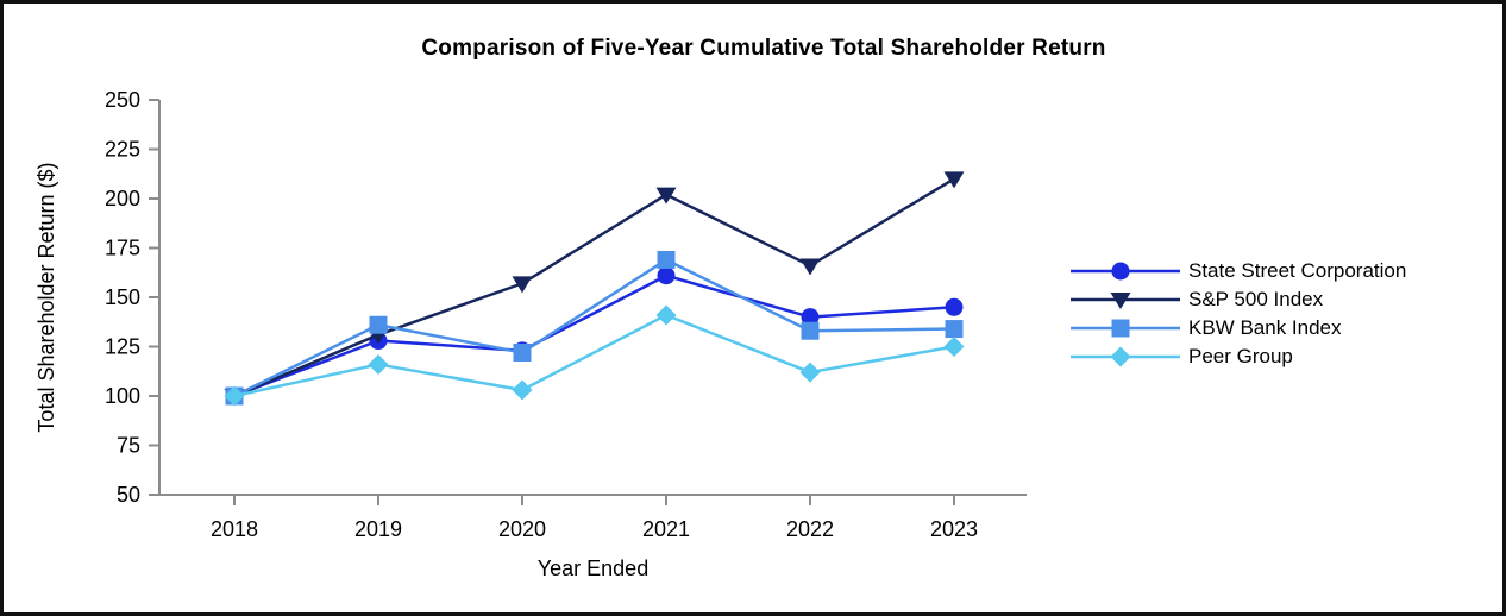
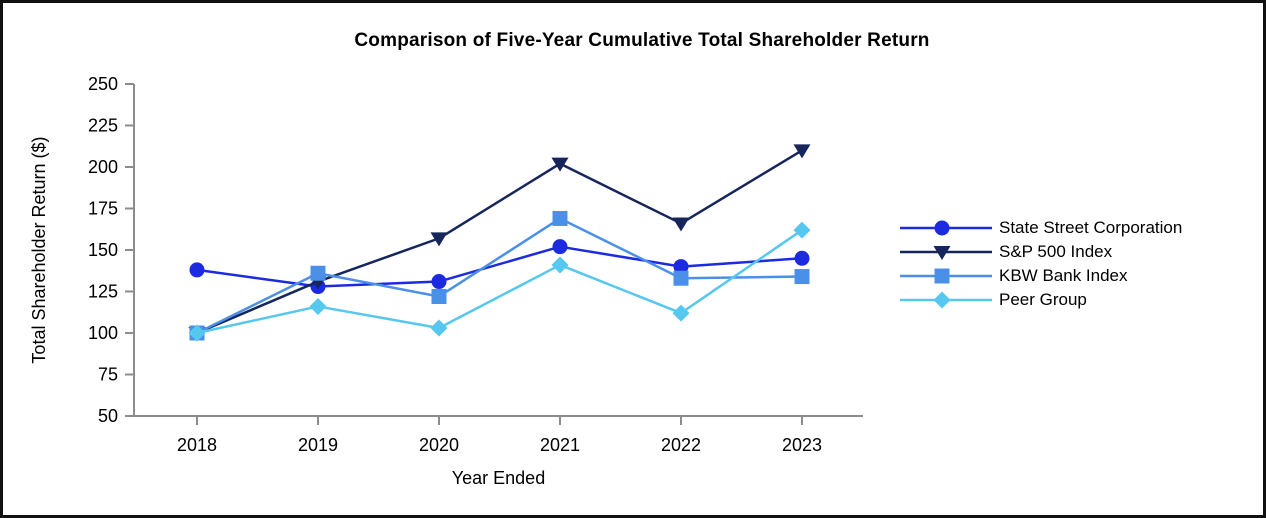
State Street Corporation/2018: 100 -> 138
State Street Corporation/2020: 123 -> 131
State Street Corporation/2021: 161 -> 152
Peer Group/2023: 125 -> 162
